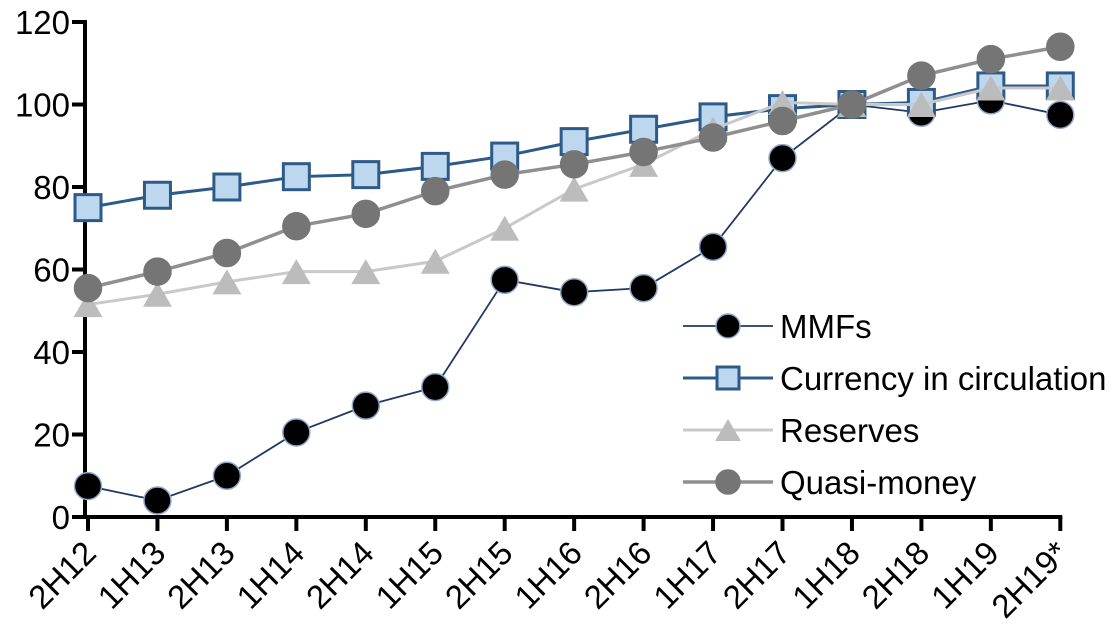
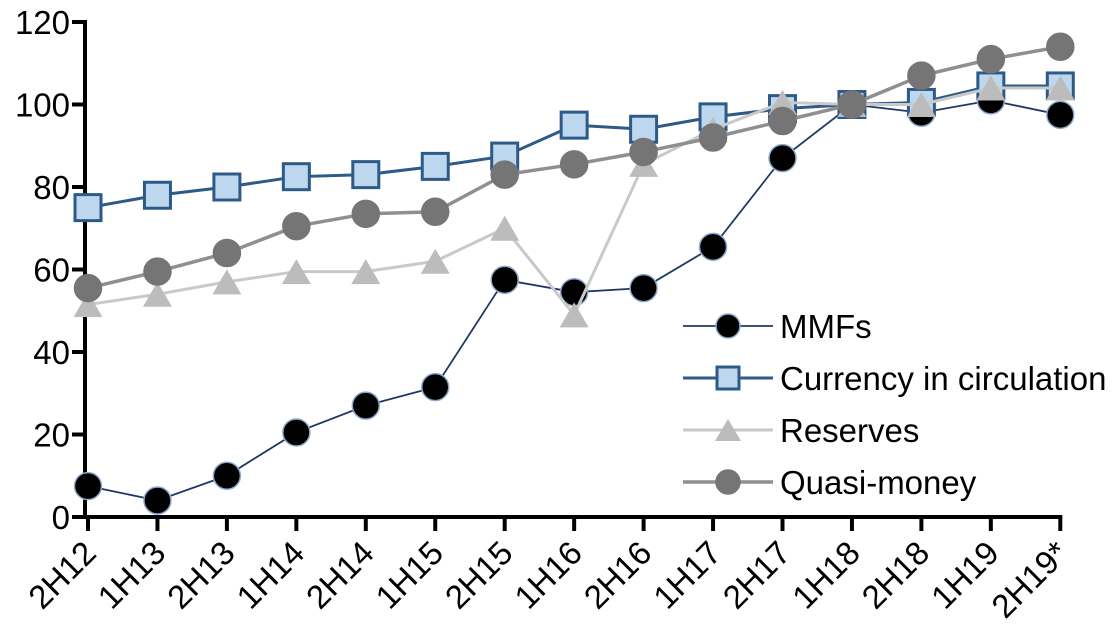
Quasi-money/1H15: 79 -> 74
Currency in circulation/1H16: 91 -> 95
Reserves/1H16: 80 -> 49
